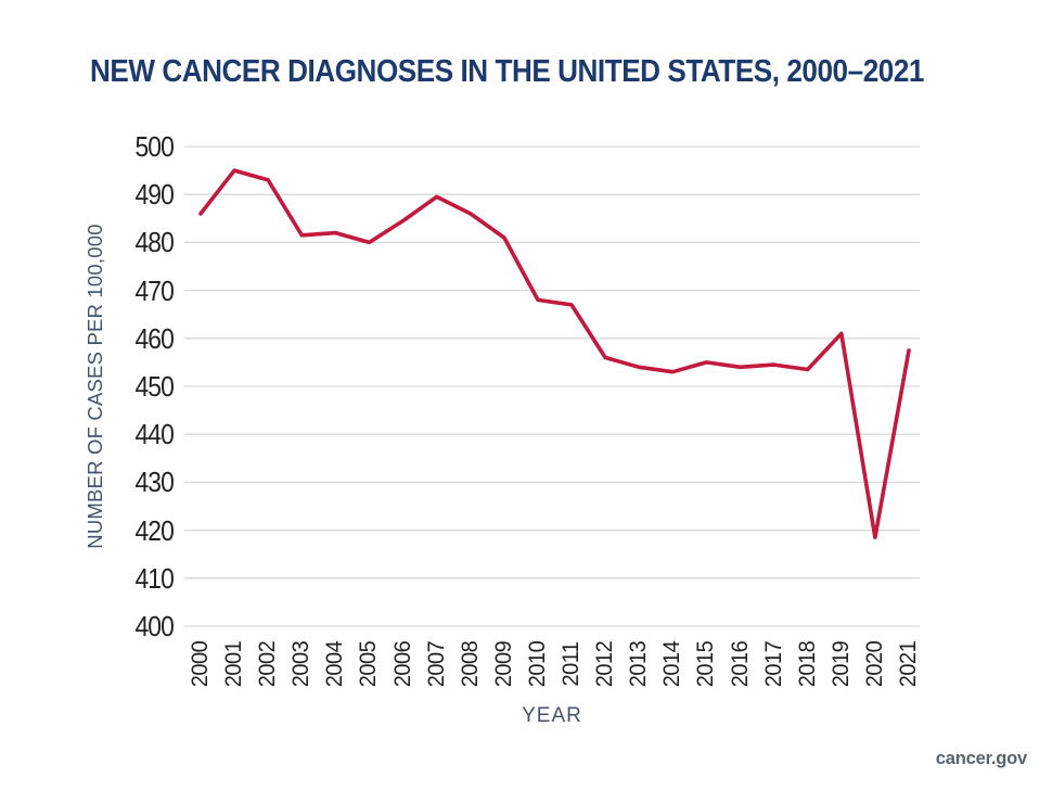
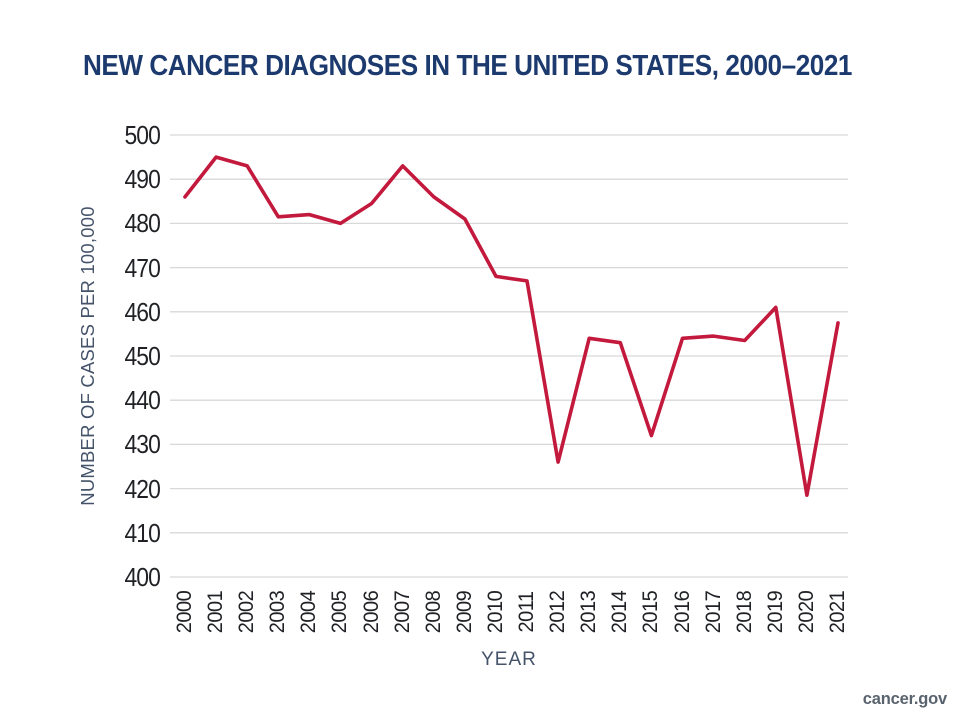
2007: 490 -> 493
2012: 456 -> 426
2015: 455 -> 432
